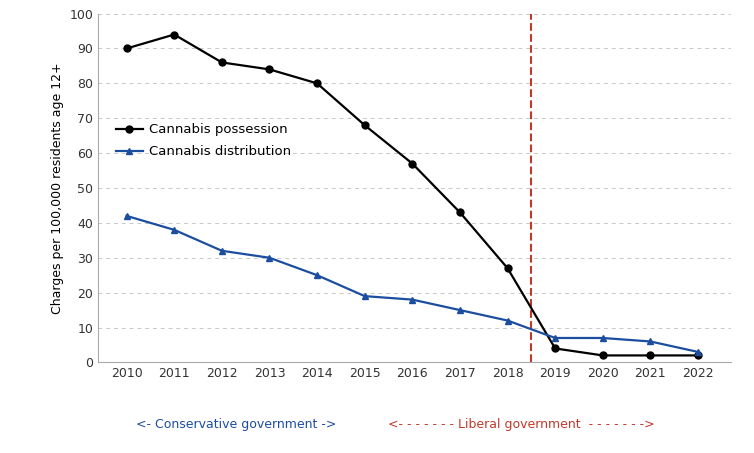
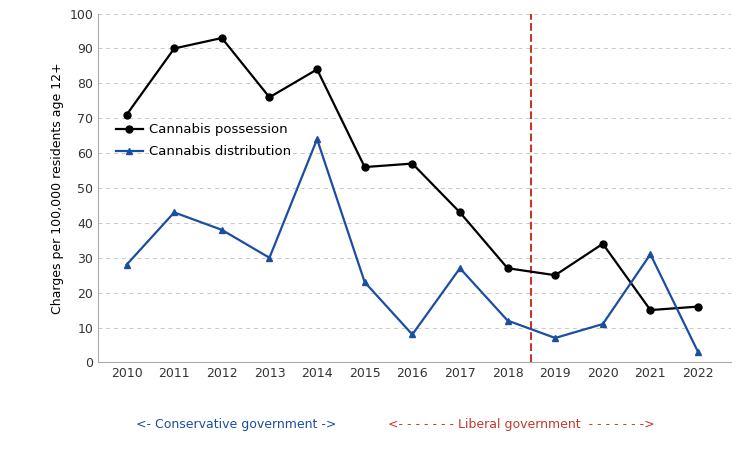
Cannabis possession/2010: 90 -> 71
Cannabis distribution/2010: 42 -> 28
Cannabis possession/2011: 94 -> 90
Cannabis distribution/2011: 38 -> 43
Cannabis possession/2012: 86 -> 93
Cannabis distribution/2012: 32 -> 38
Cannabis possession/2013: 84 -> 76
Cannabis possession/2014: 80 -> 84
Cannabis distribution/2014: 25 -> 64
Cannabis possession/2015: 68 -> 56
Cannabis distribution/2015: 19 -> 23
Cannabis distribution/2016: 18 -> 8
Cannabis distribution/2017: 15 -> 27
Cannabis possession/2019: 4 -> 25
Cannabis possession/2020: 2 -> 34
Cannabis distribution/2020: 7 -> 11
Cannabis possession/2021: 2 -> 15
Cannabis distribution/2021: 6 -> 31
Cannabis possession/2022: 2 -> 16
